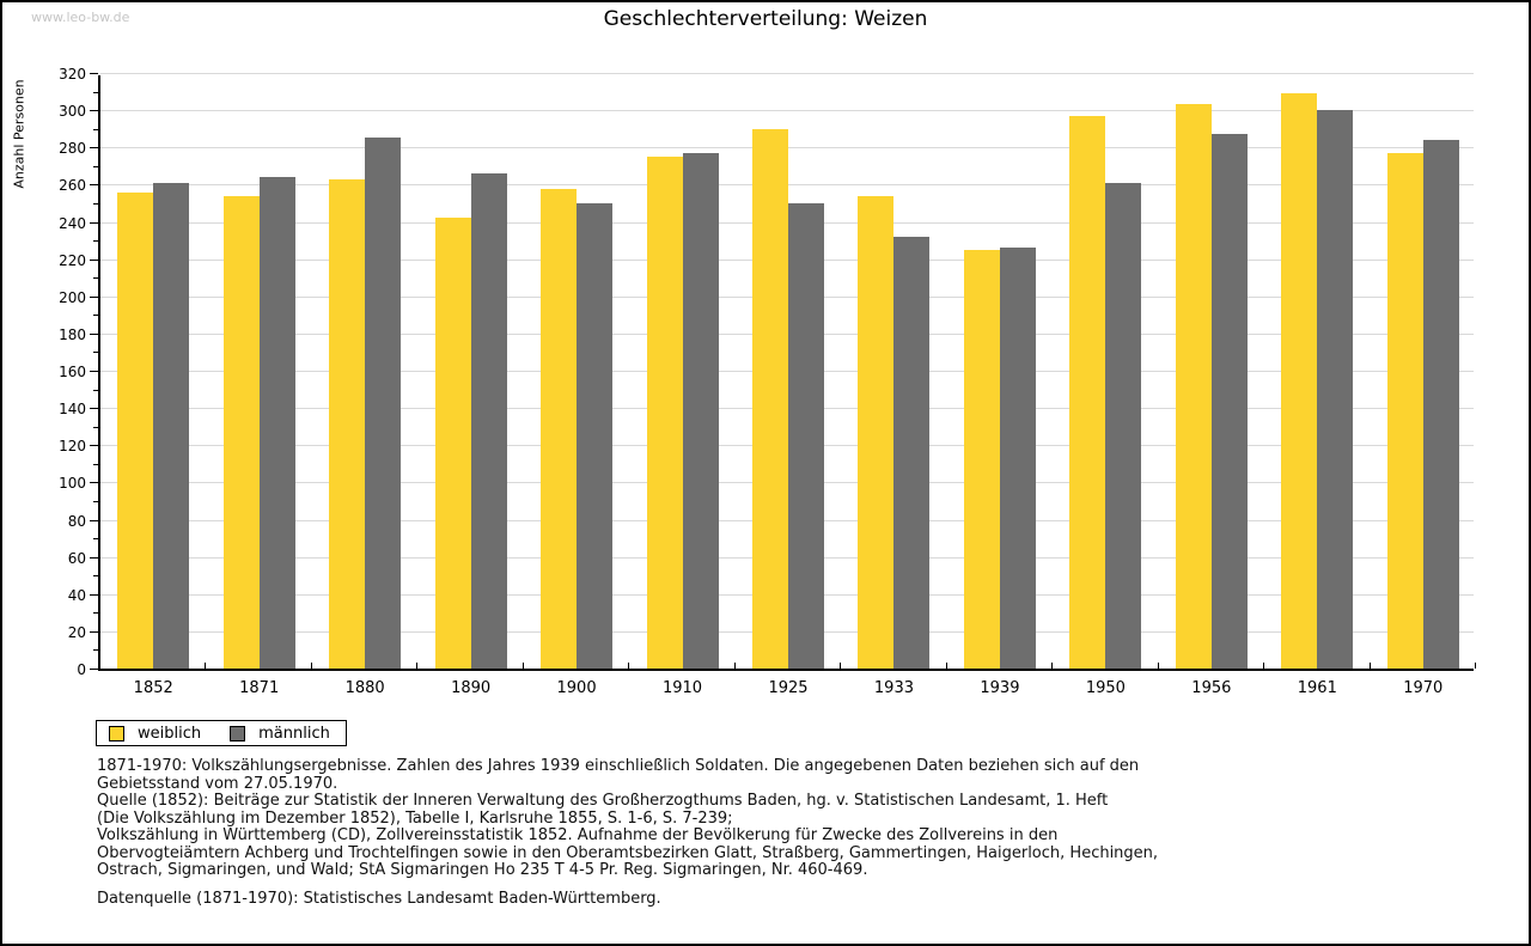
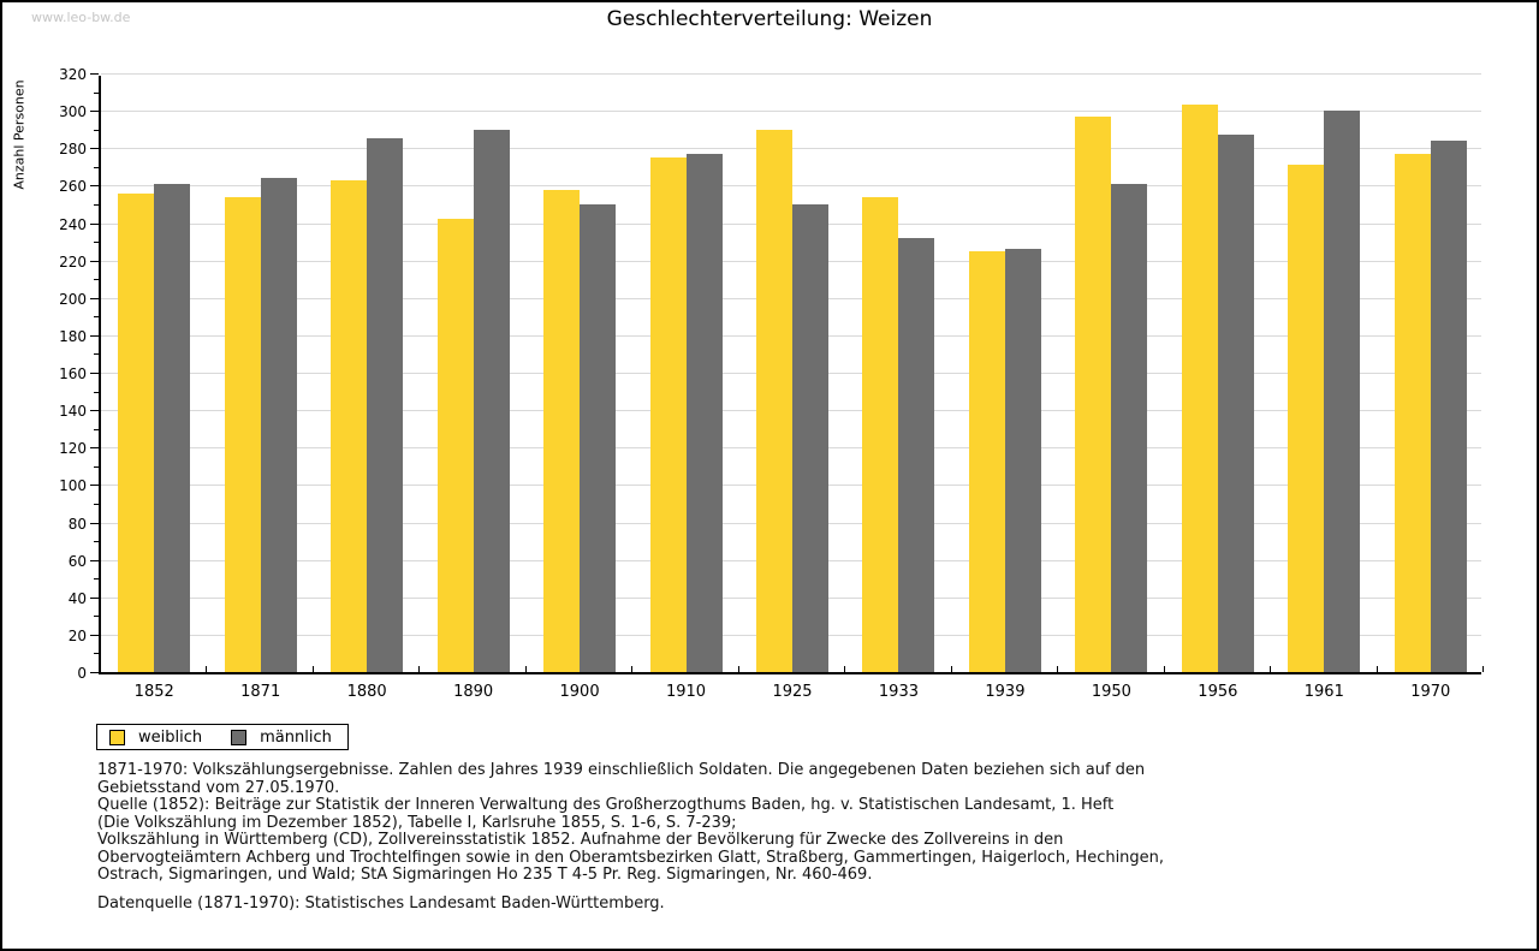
männlich/1890: 266 -> 290
weiblich/1961: 309 -> 271
